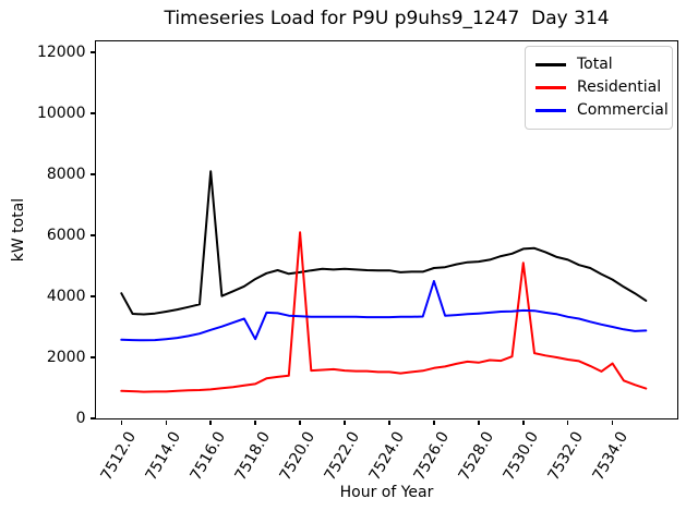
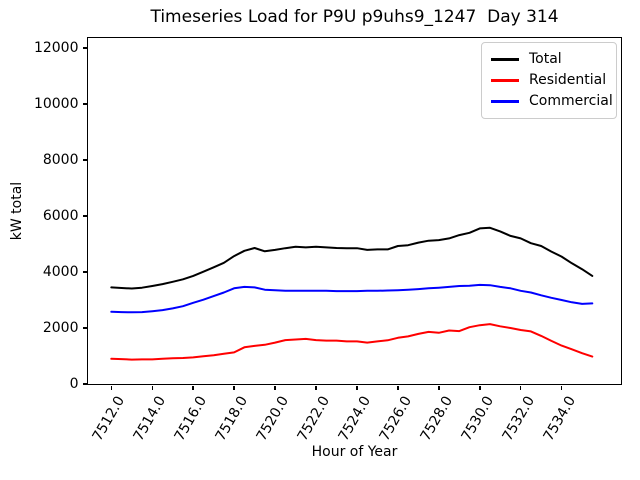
Total/7512.0: 4100 -> 3400
Total/7516.0: 8100 -> 3900
Commercial/7518.0: 2600 -> 3400
Residential/7520.0: 6100 -> 1500
Commercial/7526.0: 4500 -> 3400
Residential/7530.0: 5100 -> 2100
Residential/7534.0: 1800 -> 1400
